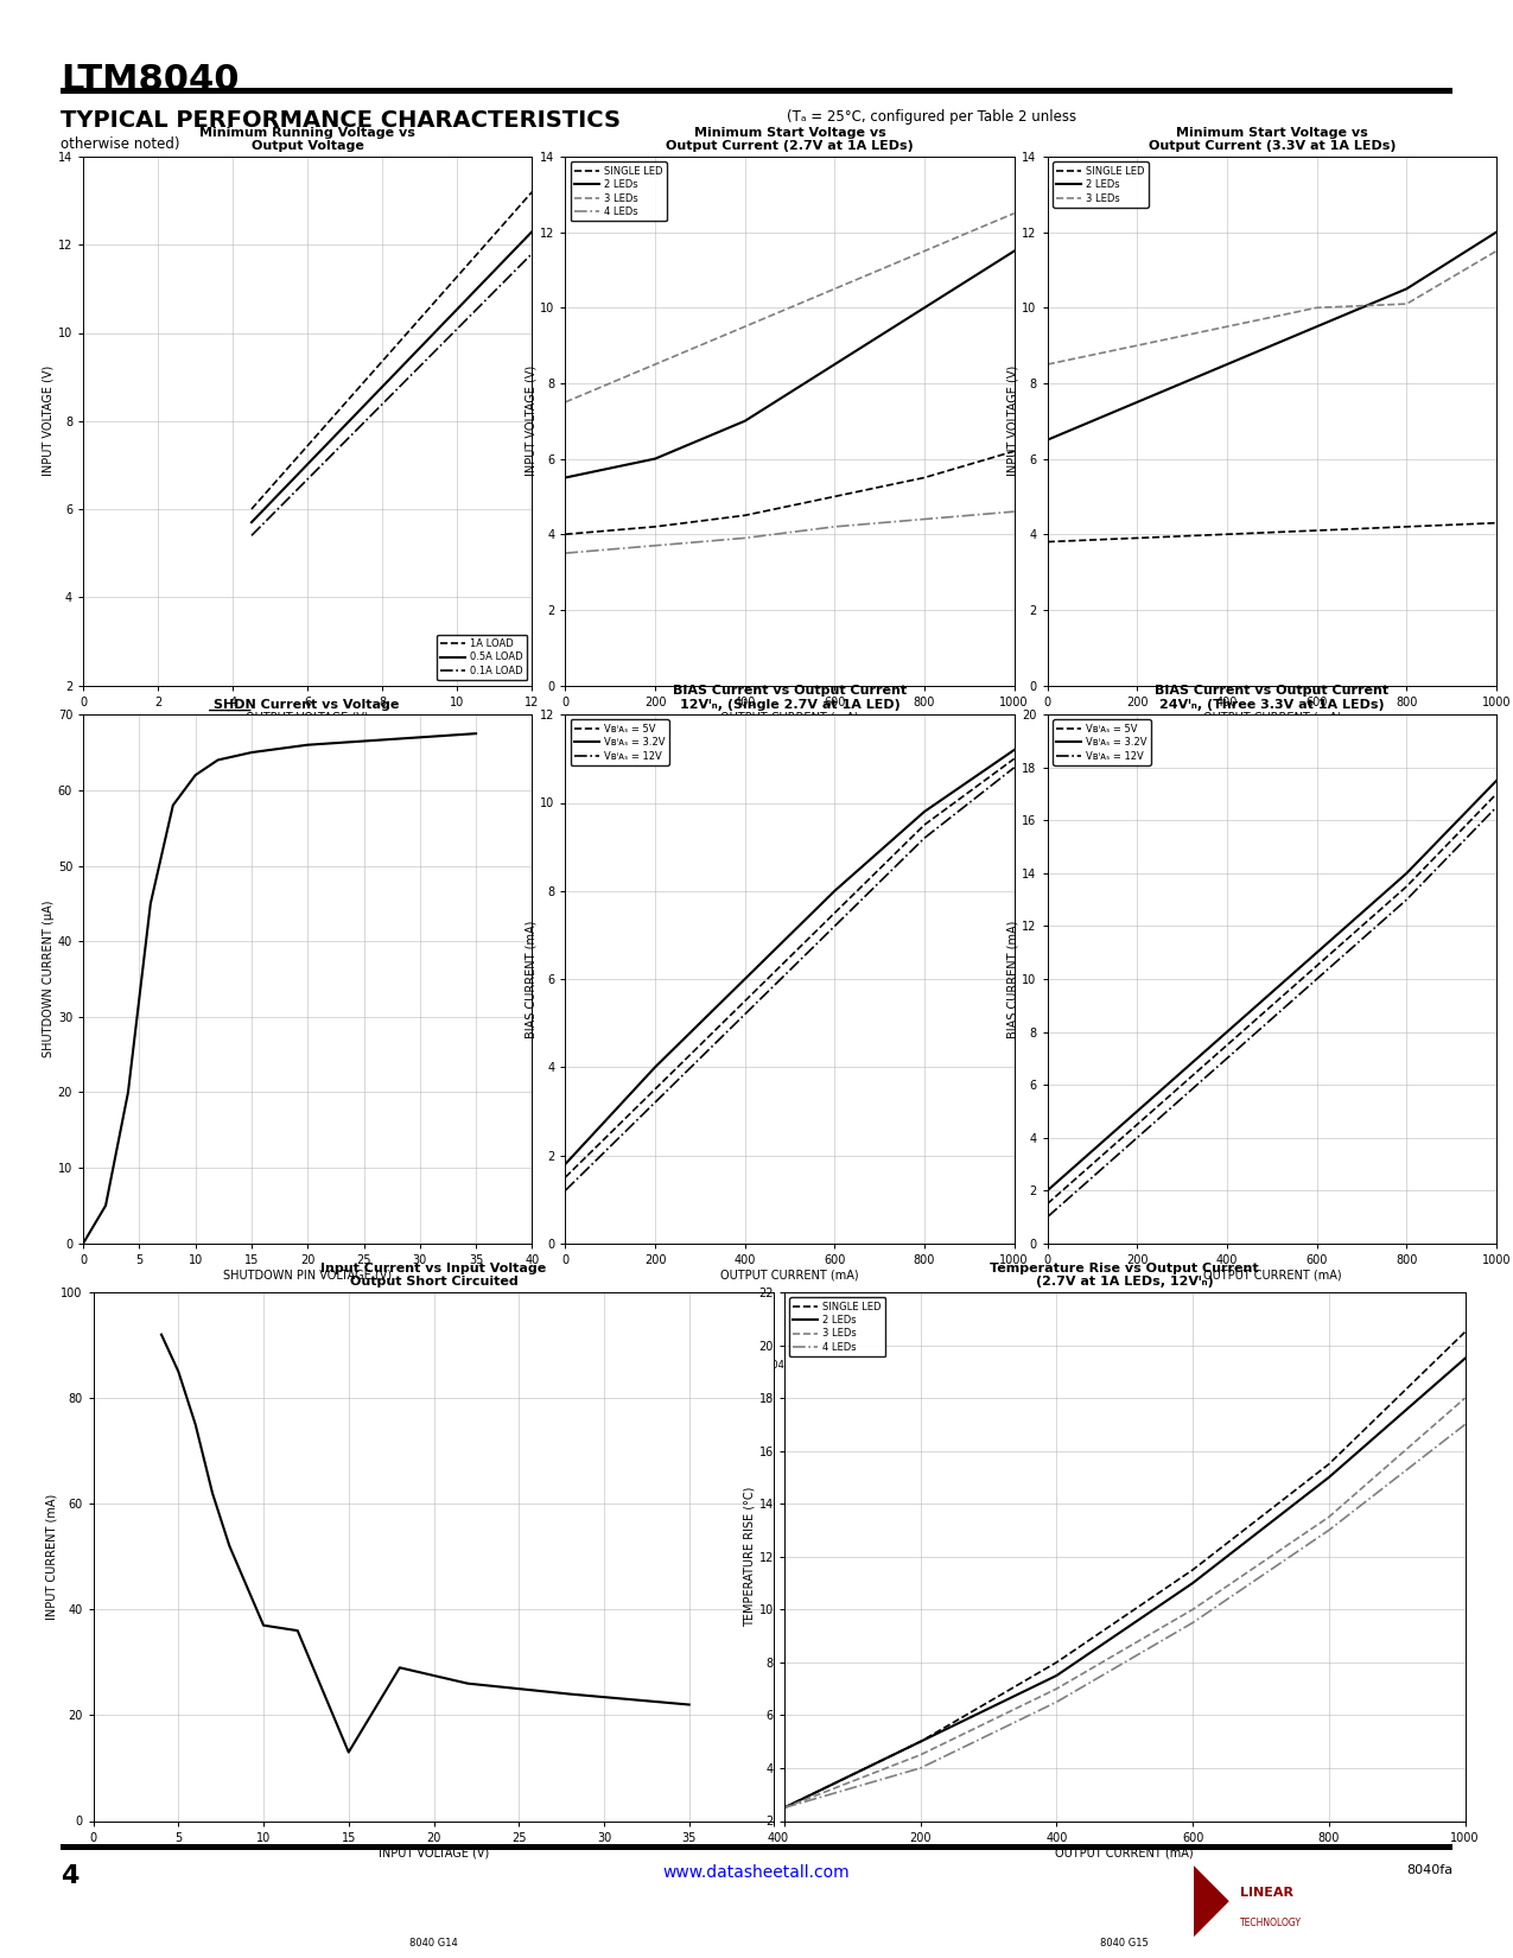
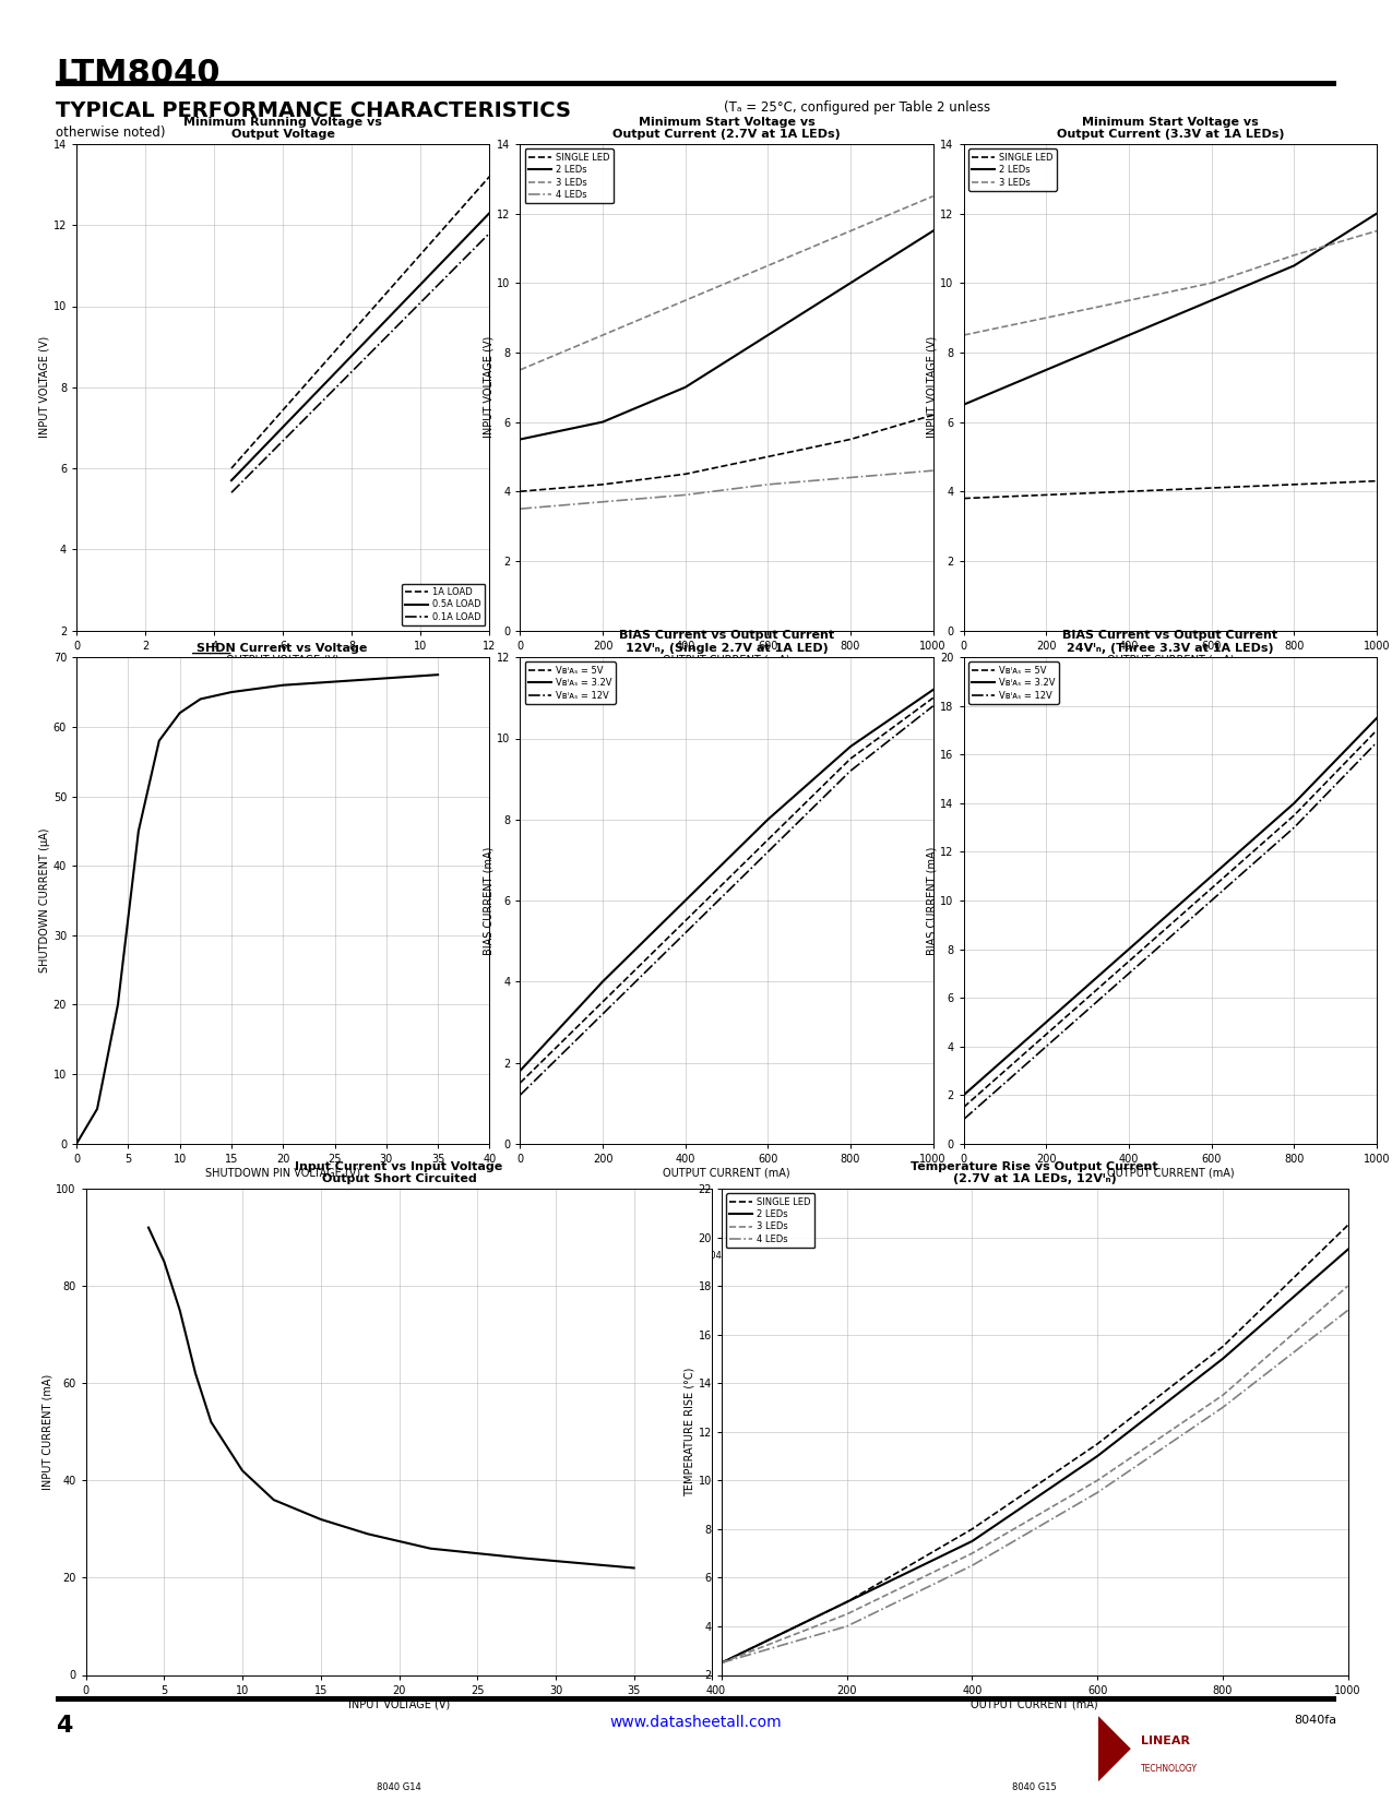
Minimum Start Voltage vs Output Current (3.3V at 1A LEDs)/3 LEDs/800: 10.1 -> 10.8
Input Current vs Input Voltage Output Short Circuited/10: 37 -> 42
Input Current vs Input Voltage Output Short Circuited/15: 13 -> 32
